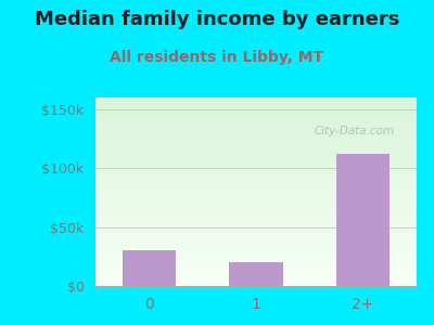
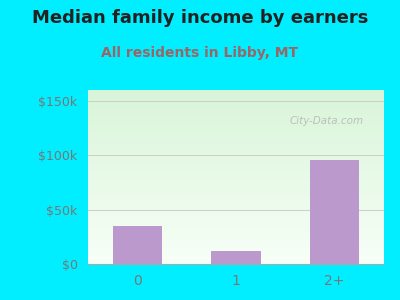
0: $30k -> $35k
1: $20k -> $12k
2+: $112k -> $96k
